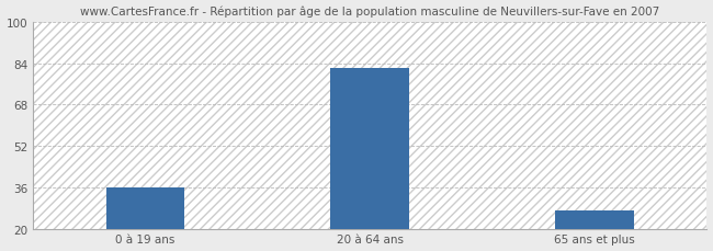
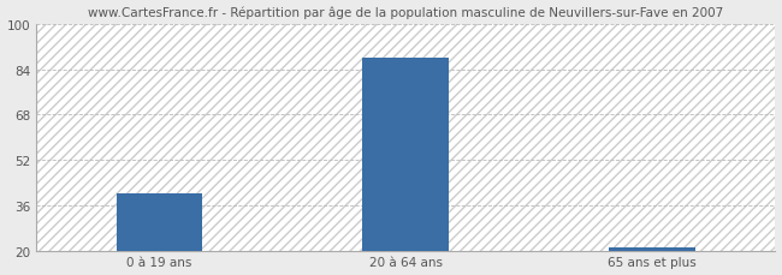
0 à 19 ans: 36 -> 40
20 à 64 ans: 82 -> 88
65 ans et plus: 27 -> 21
